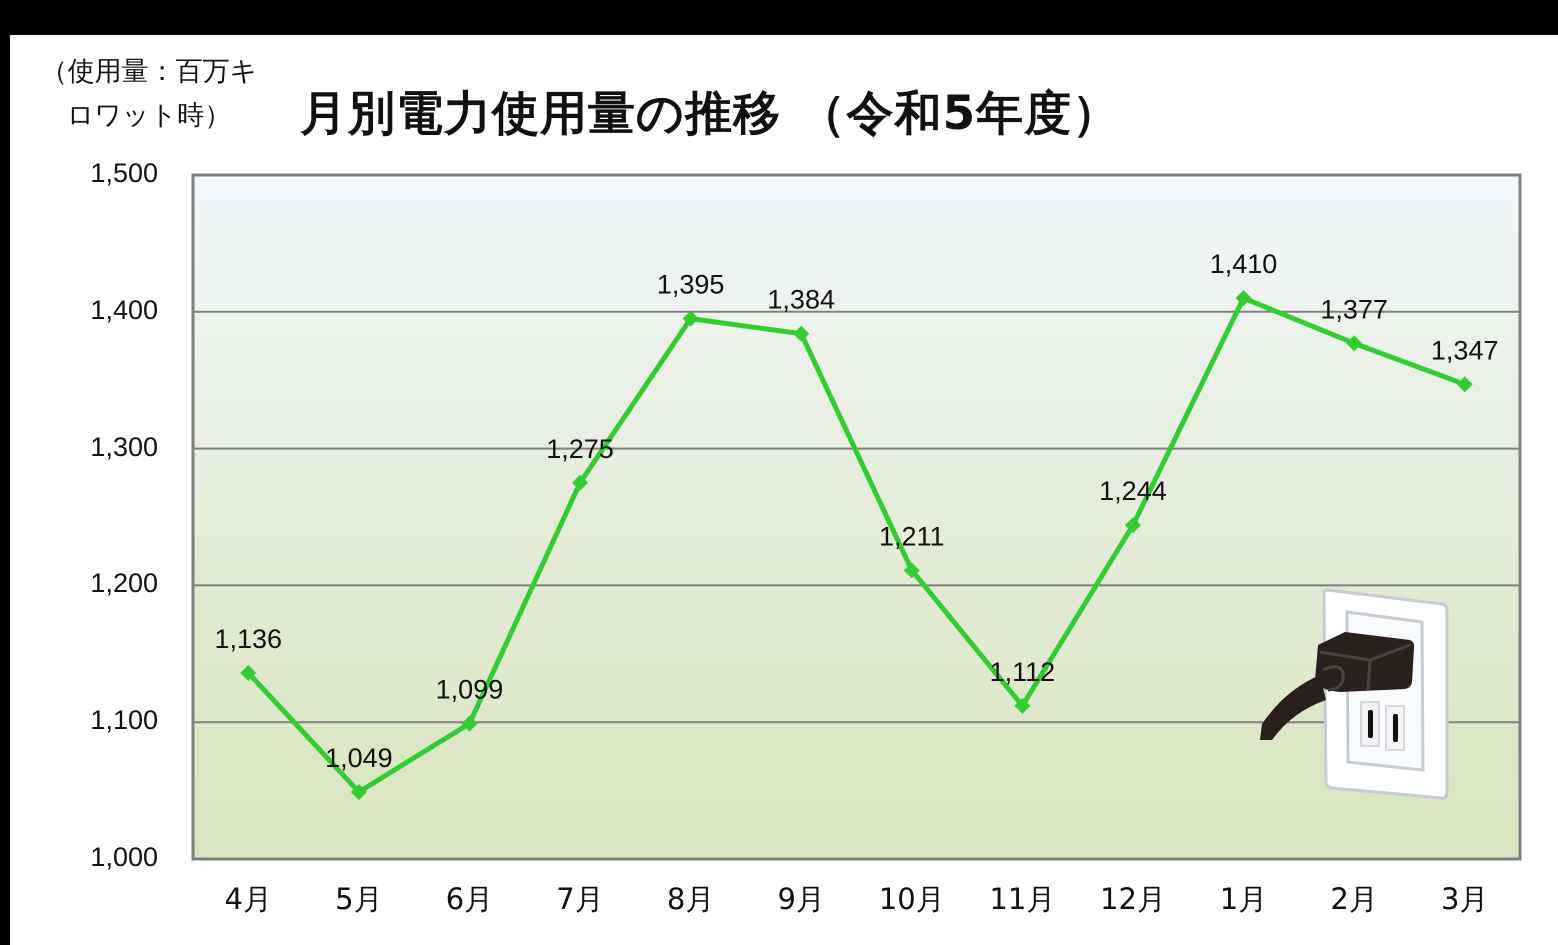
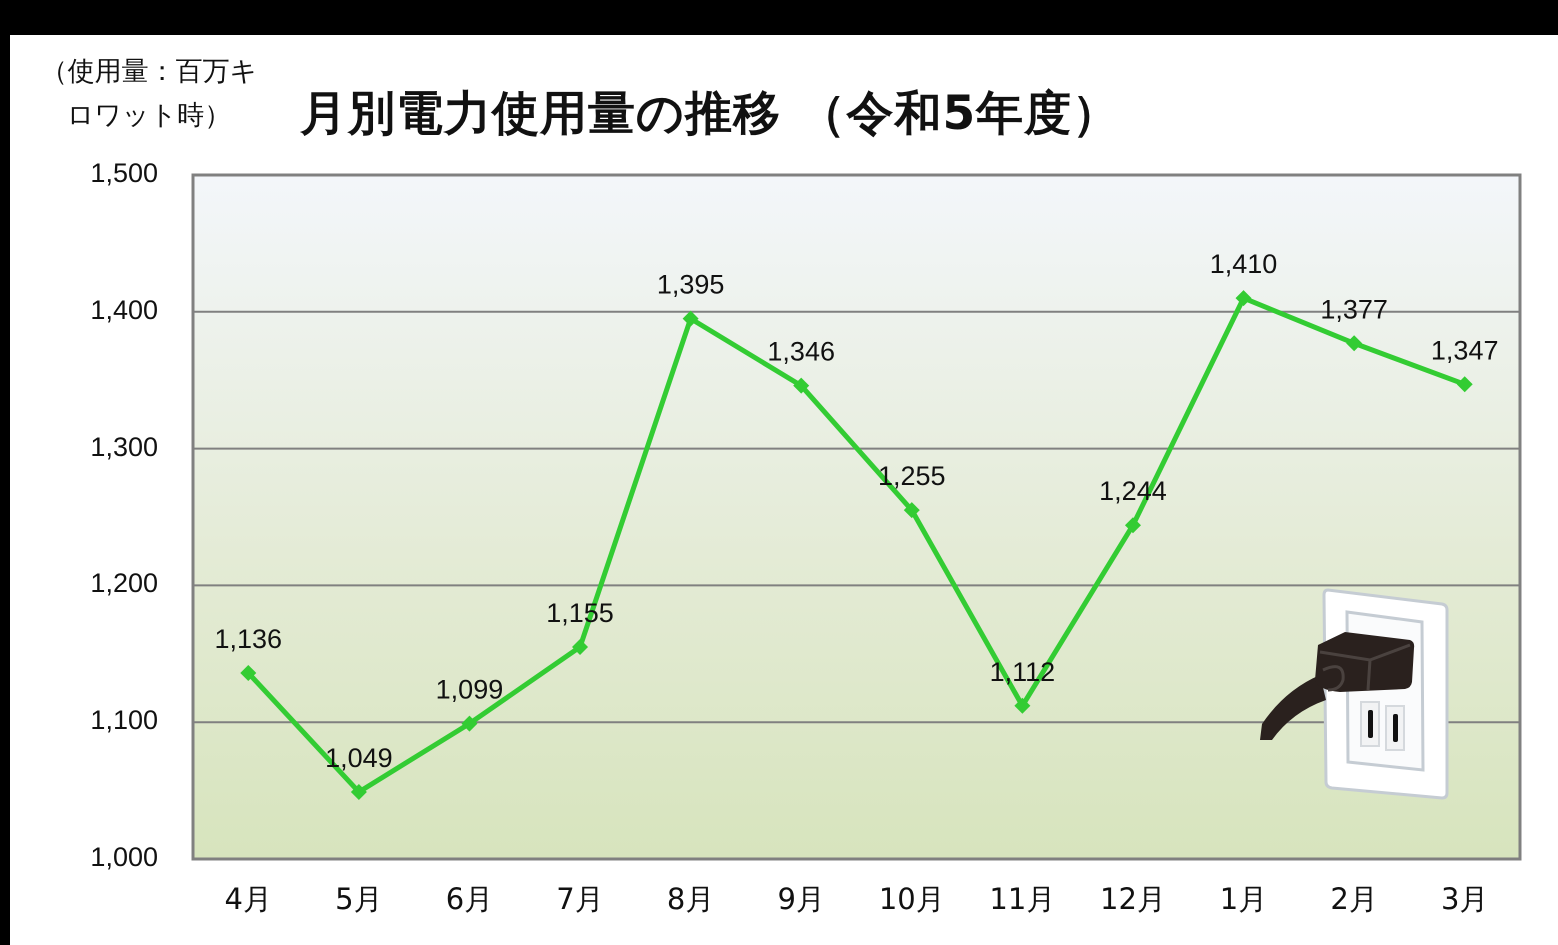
7月: 1,275 -> 1,155
9月: 1,384 -> 1,346
10月: 1,211 -> 1,255
